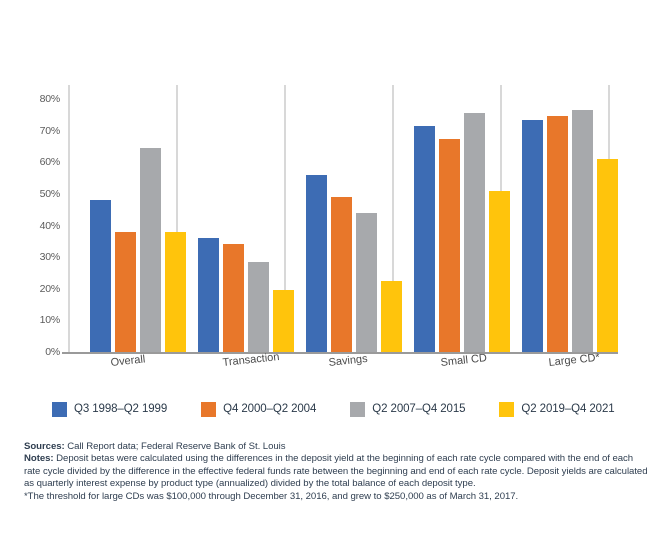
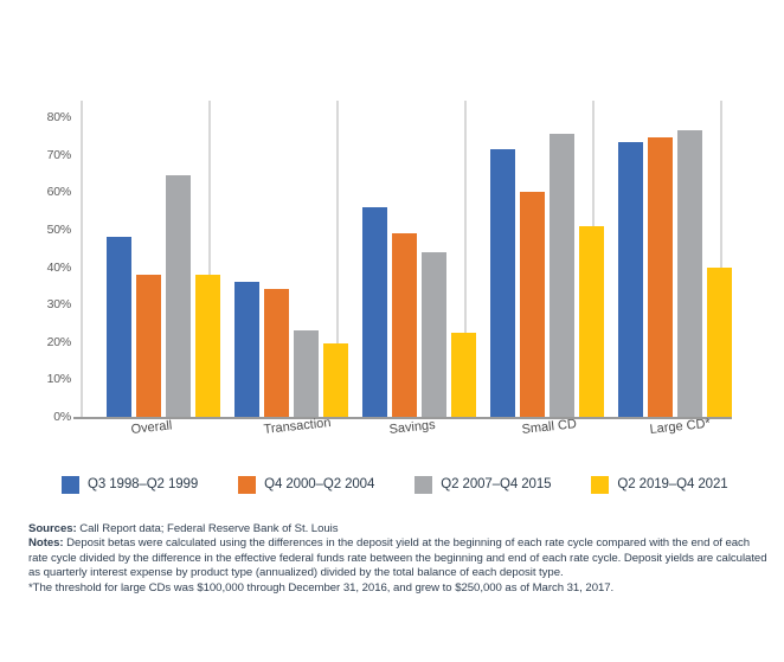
Q2 2007–Q4 2015/Transaction: 28% -> 23%
Q4 2000–Q2 2004/Small CD: 68% -> 60%
Q2 2019–Q4 2021/Large CD*: 61% -> 40%
